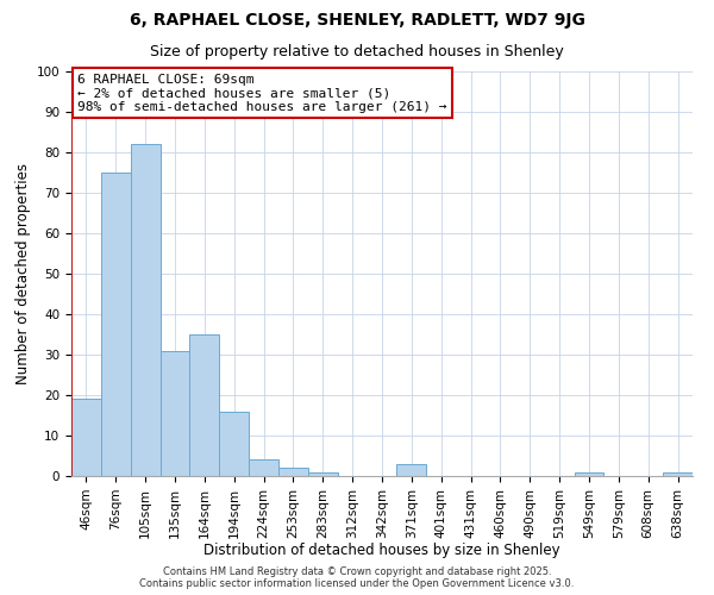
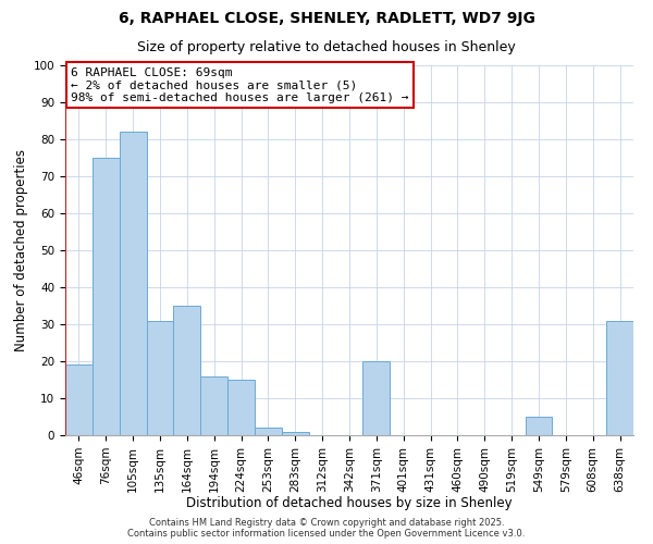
224sqm: 4 -> 15
371sqm: 3 -> 20
549sqm: 1 -> 5
638sqm: 1 -> 31
